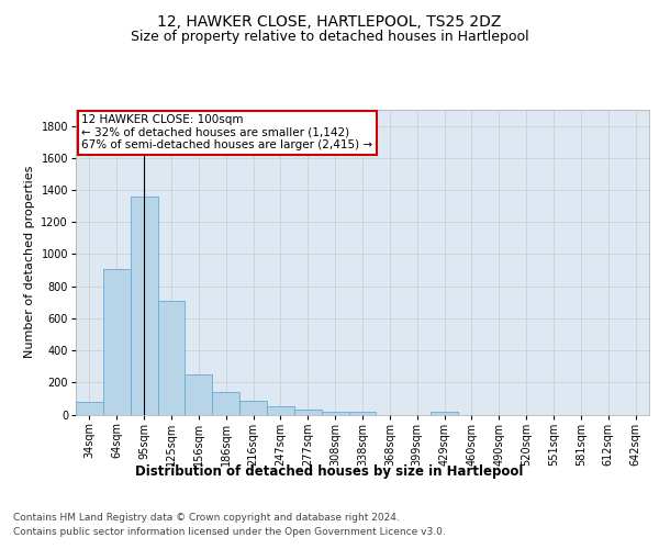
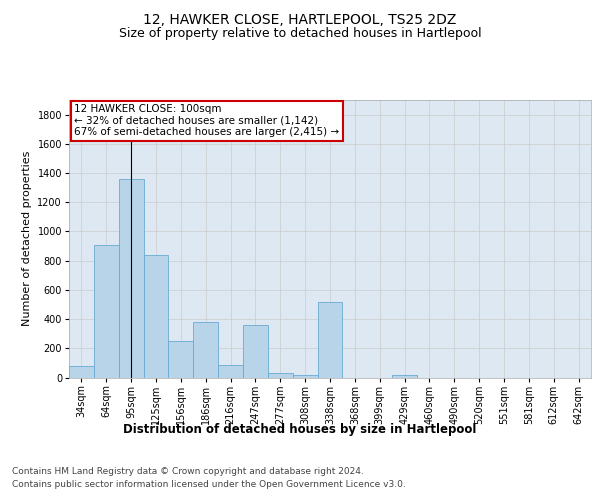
125sqm: 710 -> 840
186sqm: 140 -> 380
247sqm: 50 -> 360
338sqm: 10 -> 520
